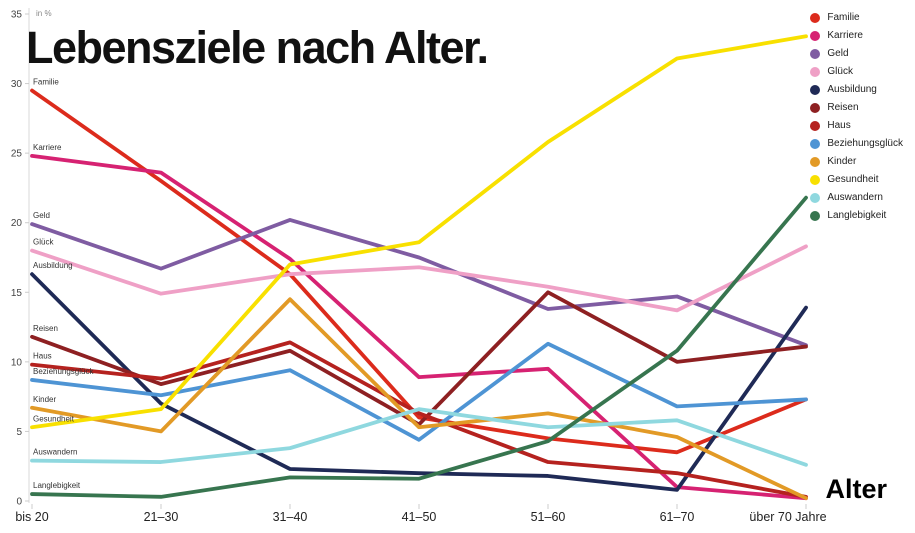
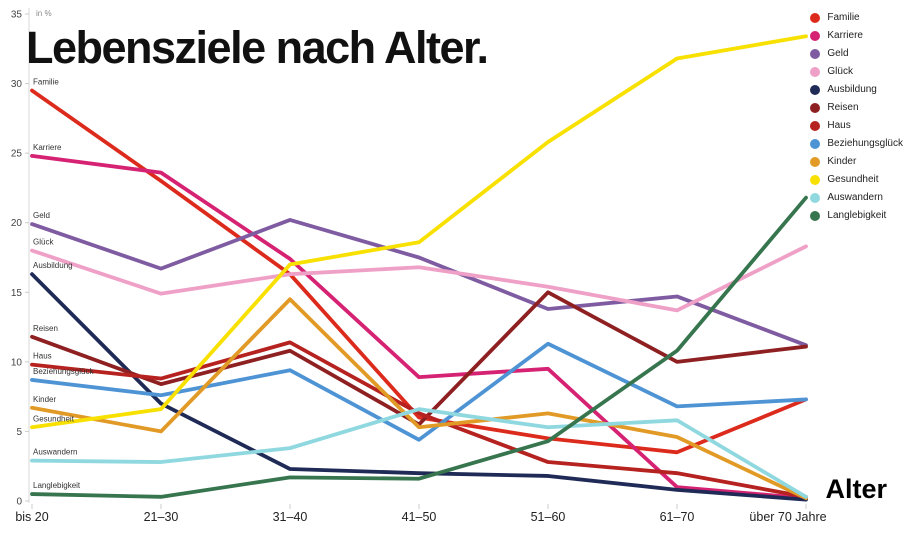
Ausbildung/über 70 Jahre: 13.9 -> 0.1
Auswandern/über 70 Jahre: 2.6 -> 0.3
